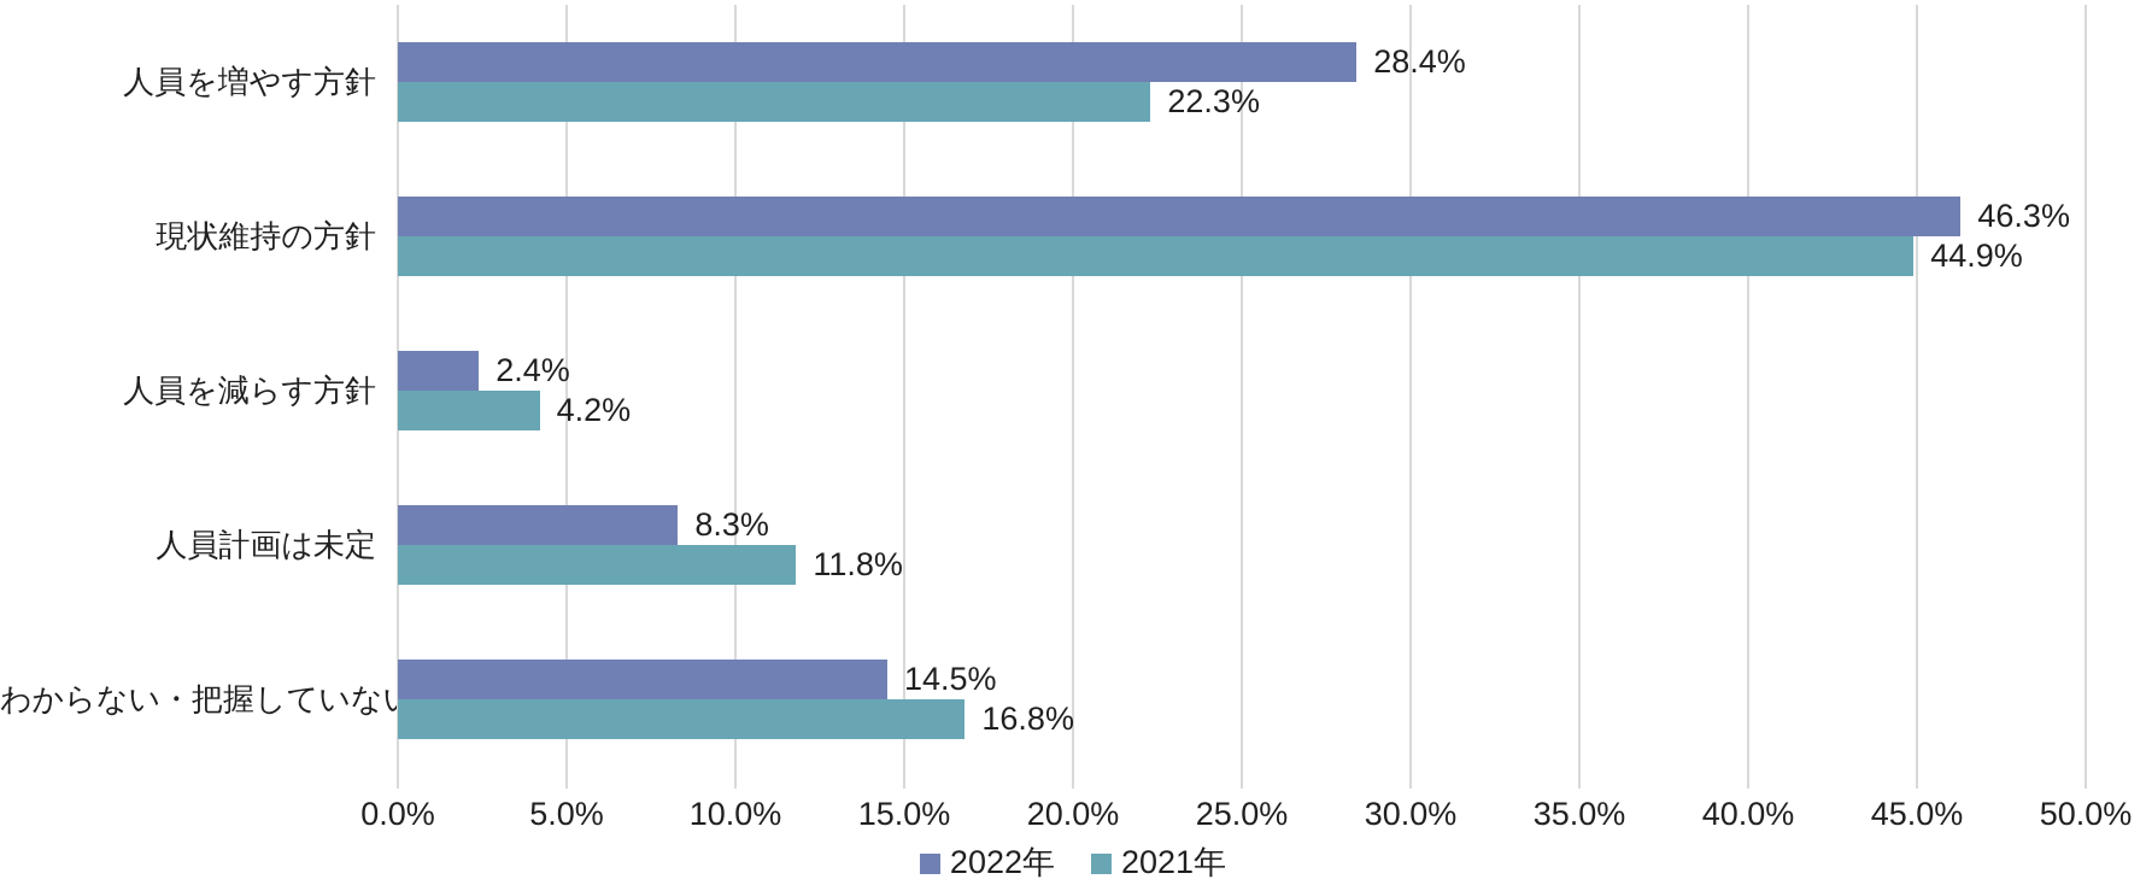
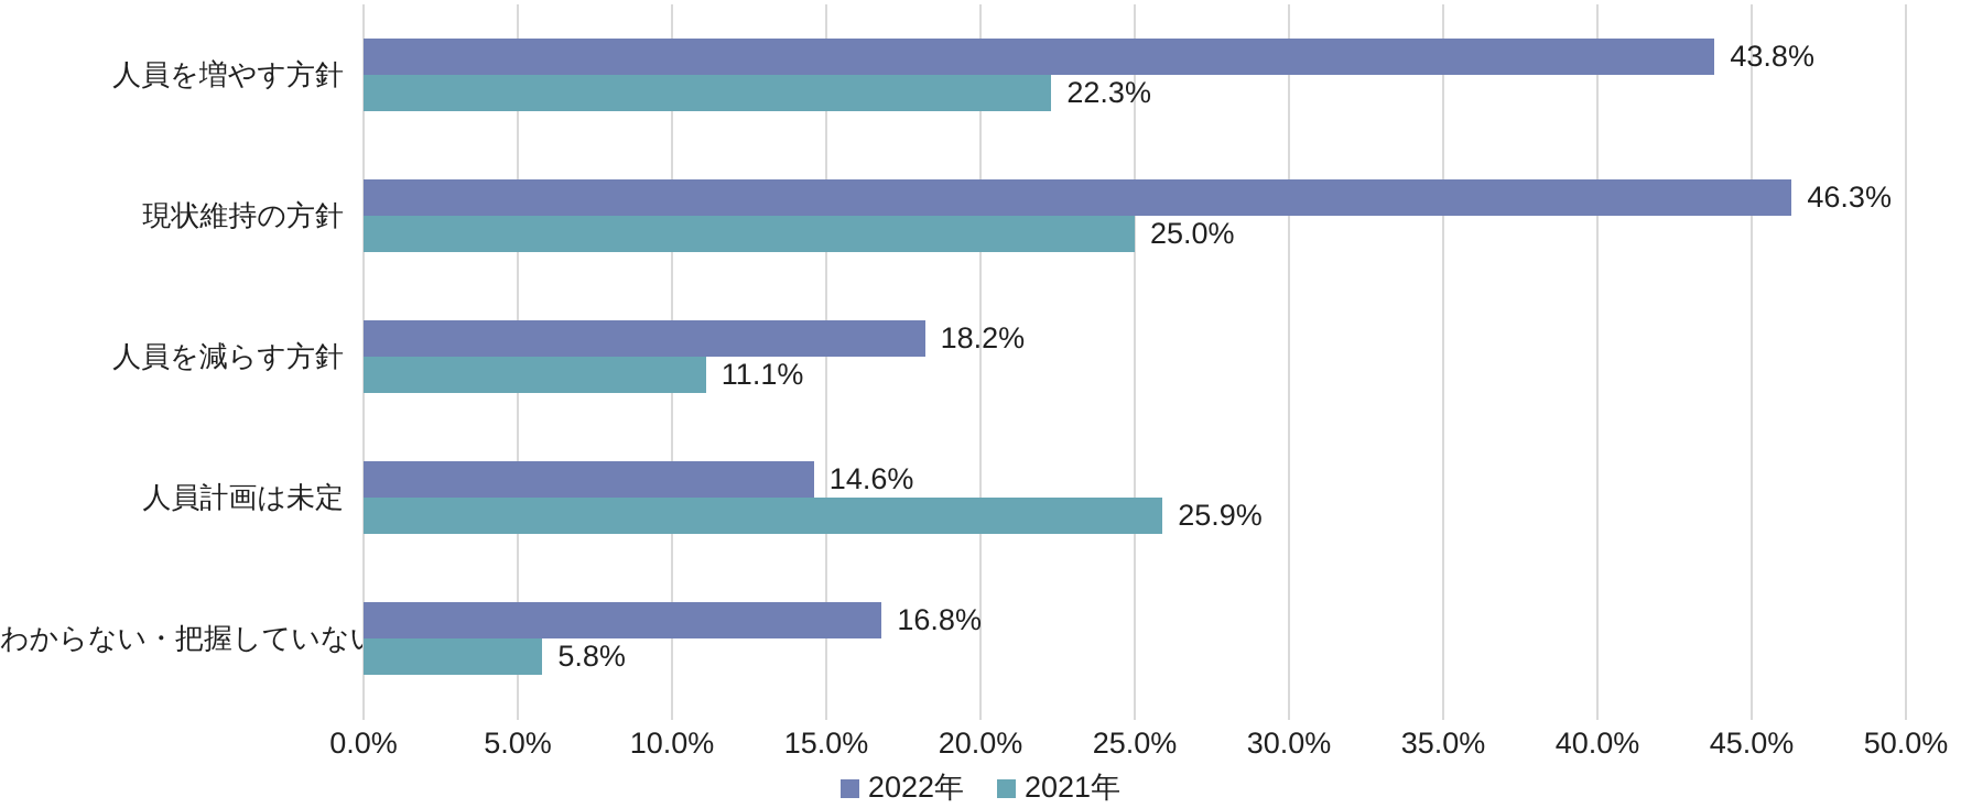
2022年/人員を増やす方針: 28.4% -> 43.8%
2021年/現状維持の方針: 44.9% -> 25.0%
2022年/人員を減らす方針: 2.4% -> 18.2%
2021年/人員を減らす方針: 4.2% -> 11.1%
2022年/人員計画は未定: 8.3% -> 14.6%
2021年/人員計画は未定: 11.8% -> 25.9%
2022年/わからない・把握していない: 14.5% -> 16.8%
2021年/わからない・把握していない: 16.8% -> 5.8%
